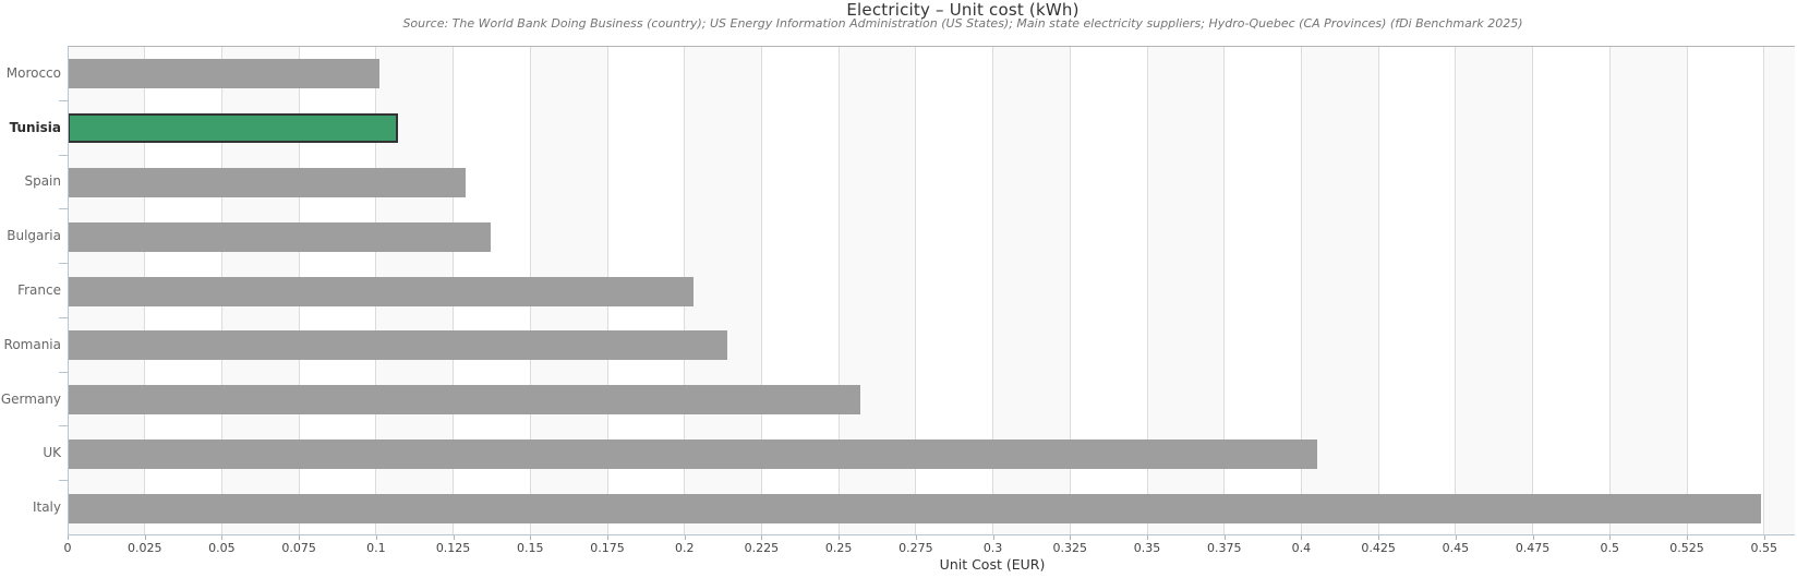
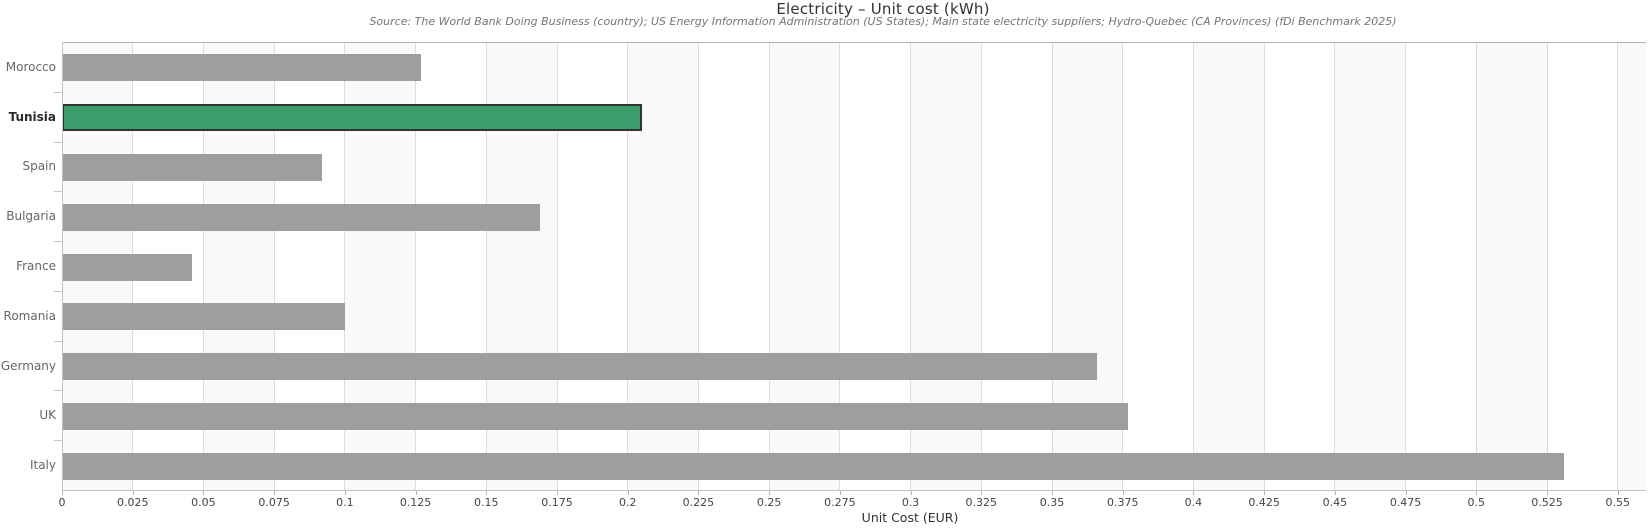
Morocco: 0.101 -> 0.127
Tunisia: 0.107 -> 0.205
Spain: 0.129 -> 0.092
Bulgaria: 0.137 -> 0.169
France: 0.203 -> 0.046
Romania: 0.214 -> 0.100
Germany: 0.257 -> 0.366
UK: 0.405 -> 0.377
Italy: 0.549 -> 0.531
